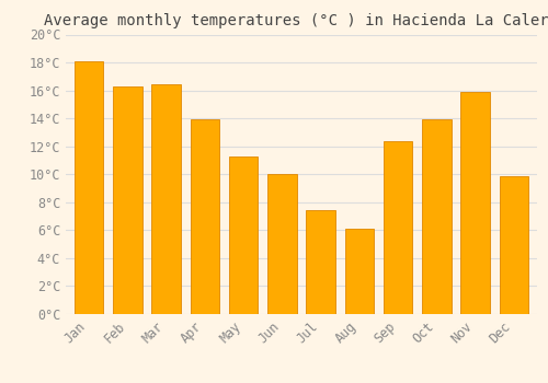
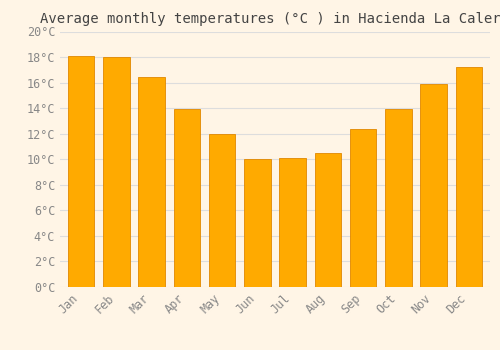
Feb: 16.3°C -> 18.0°C
May: 11.3°C -> 12.0°C
Jul: 7.4°C -> 10.1°C
Aug: 6.1°C -> 10.5°C
Dec: 9.9°C -> 17.2°C
